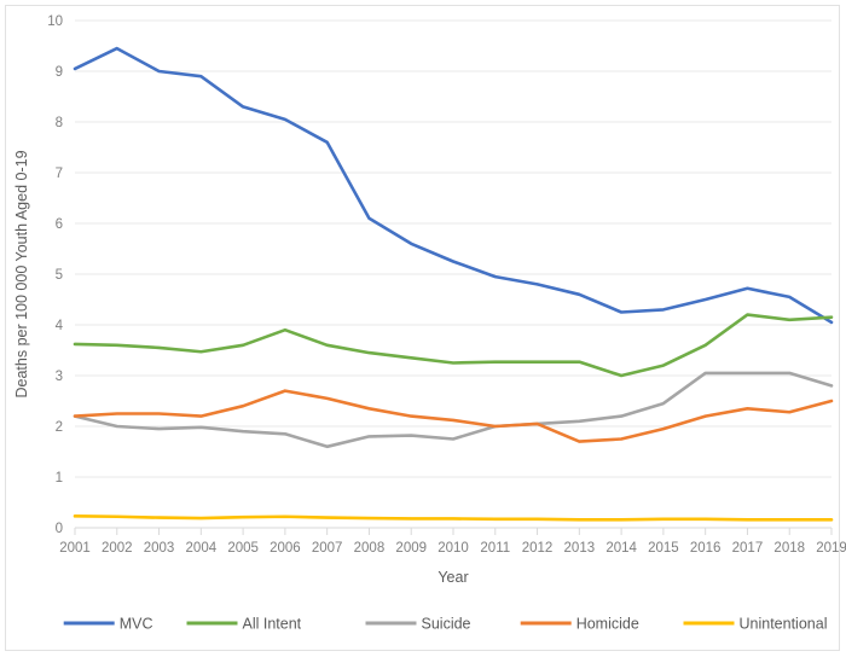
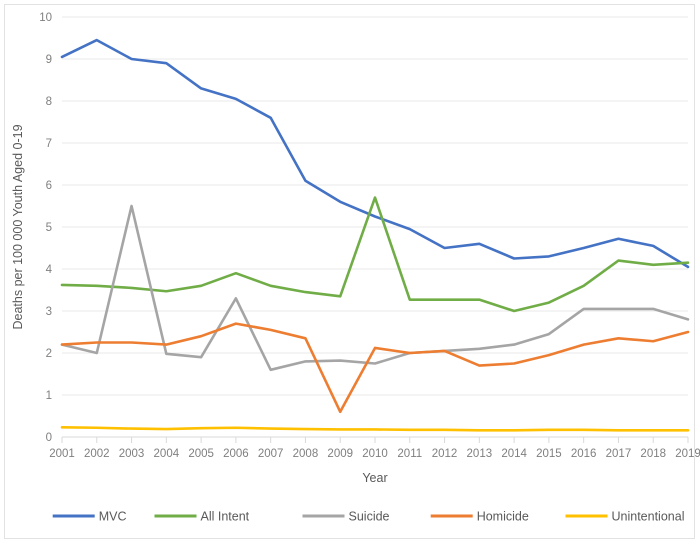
Suicide/2003: 1.9 -> 5.5
Suicide/2006: 1.9 -> 3.3
Homicide/2009: 2.2 -> 0.6
All Intent/2010: 3.2 -> 5.7
MVC/2012: 4.8 -> 4.5
